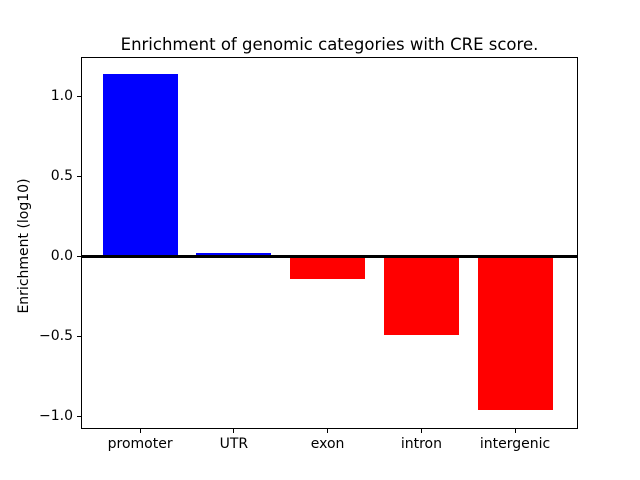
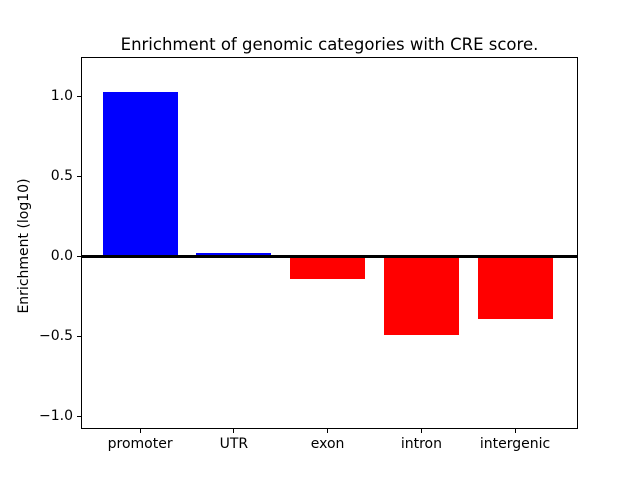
promoter: 1.14 -> 1.03
intergenic: -0.96 -> -0.39
